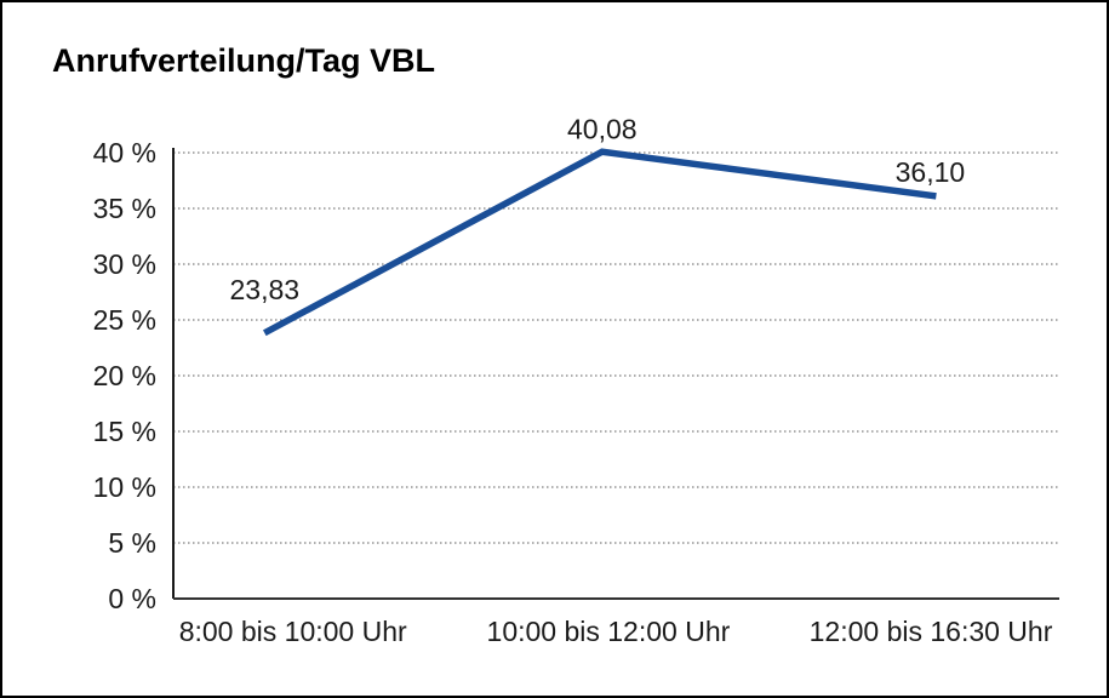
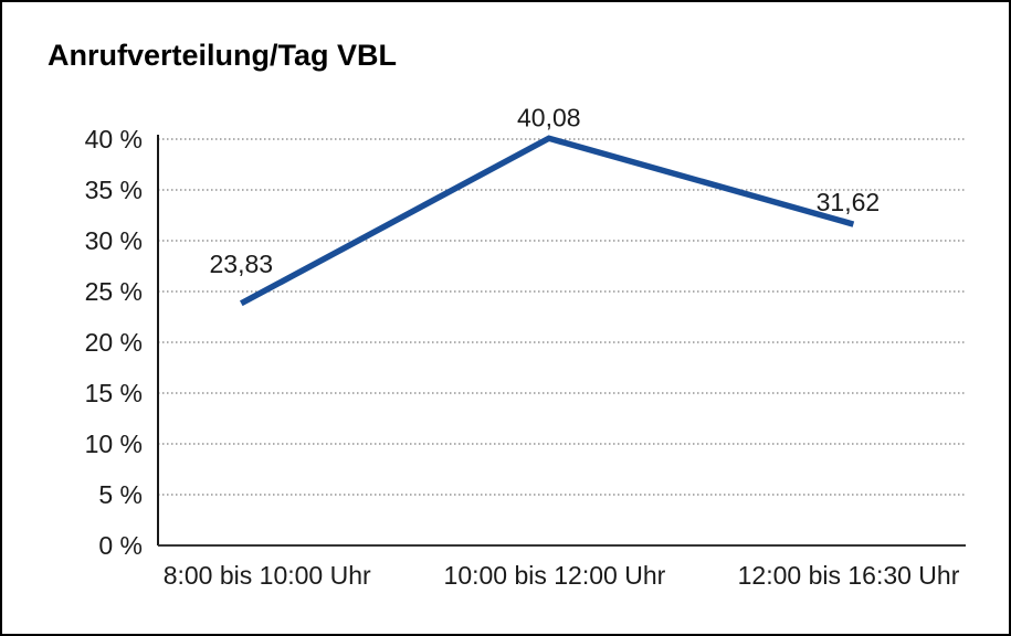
12:00 bis 16:30 Uhr: 36,10 -> 31,62
